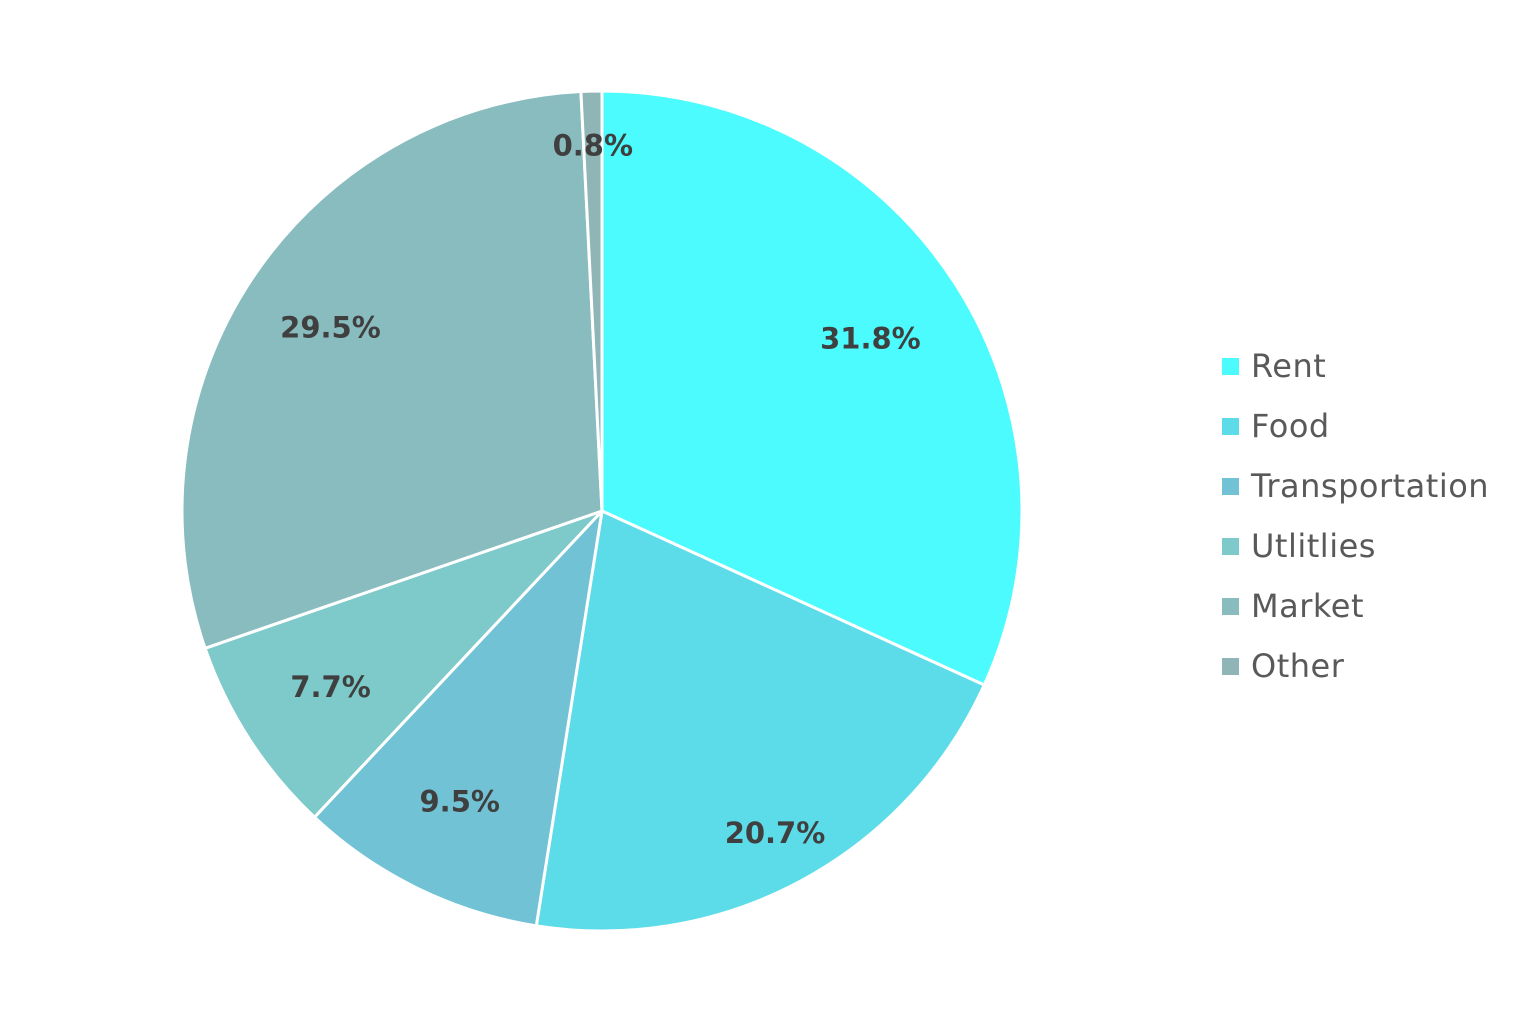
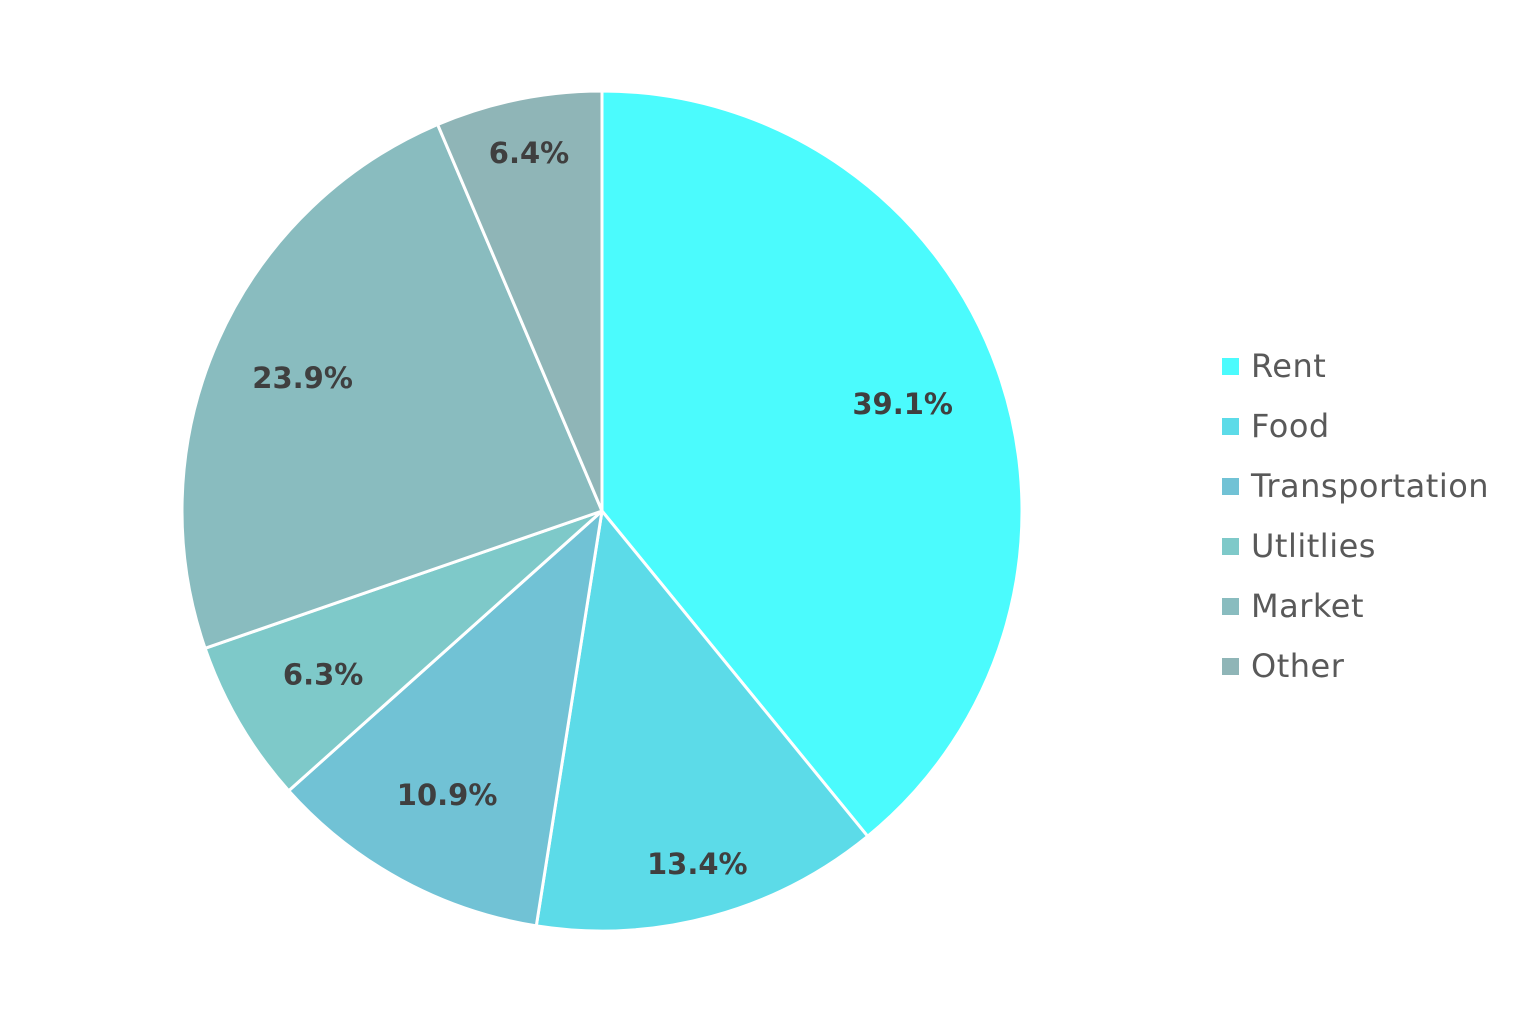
Rent: 31.8% -> 39.1%
Food: 20.7% -> 13.4%
Transportation: 9.5% -> 10.9%
Utlitlies: 7.7% -> 6.3%
Market: 29.5% -> 23.9%
Other: 0.8% -> 6.4%
